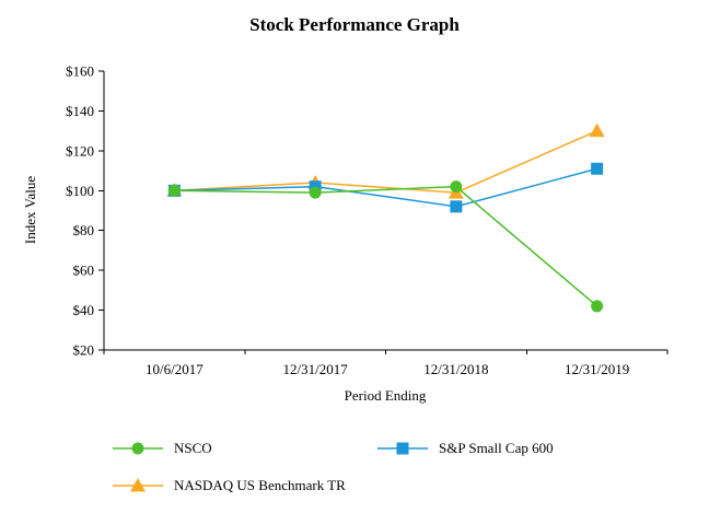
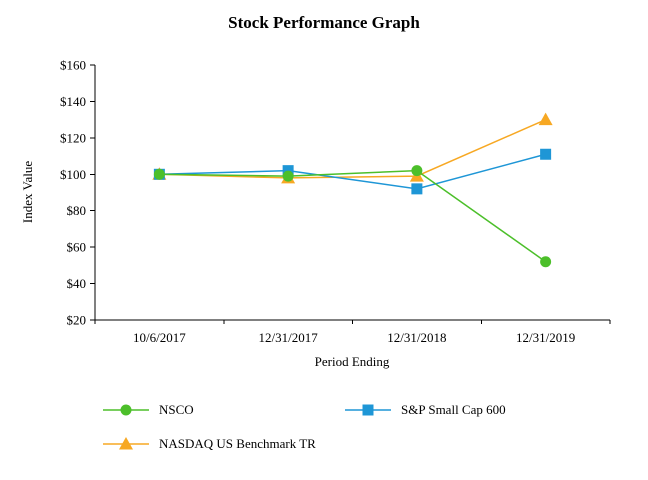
NASDAQ US Benchmark TR/12/31/2017: $104 -> $98
NSCO/12/31/2019: $42 -> $52
